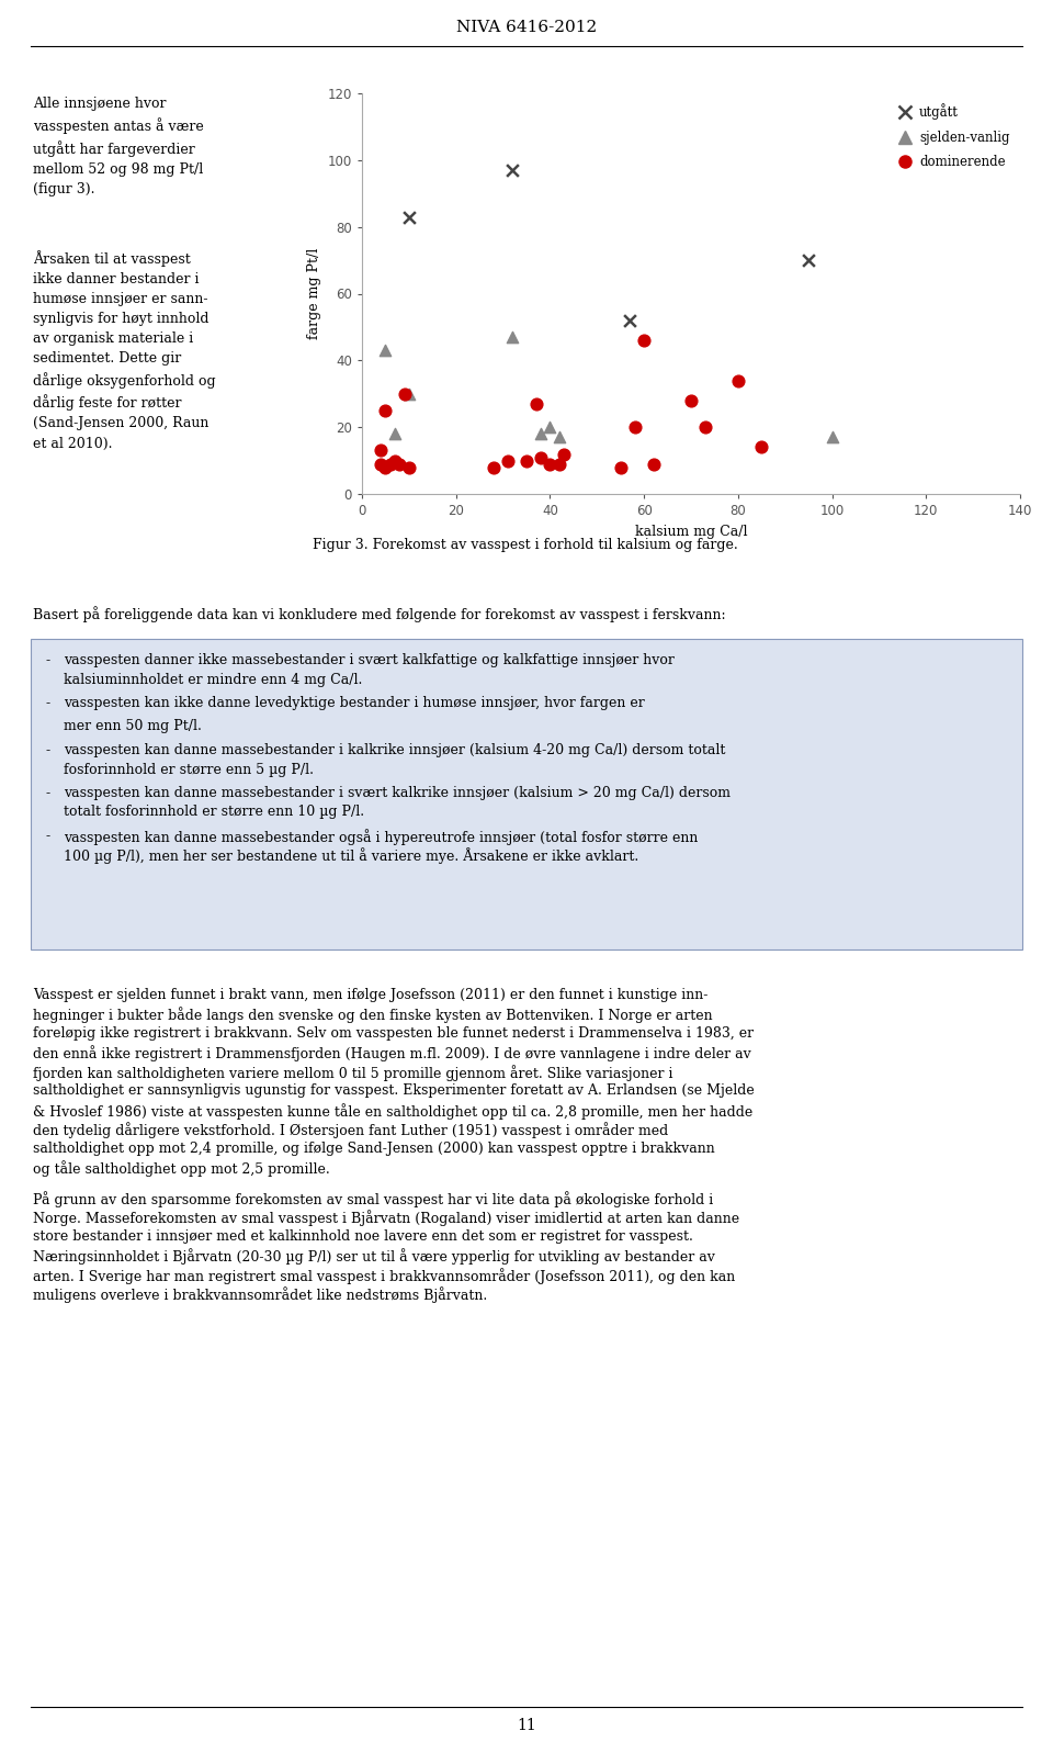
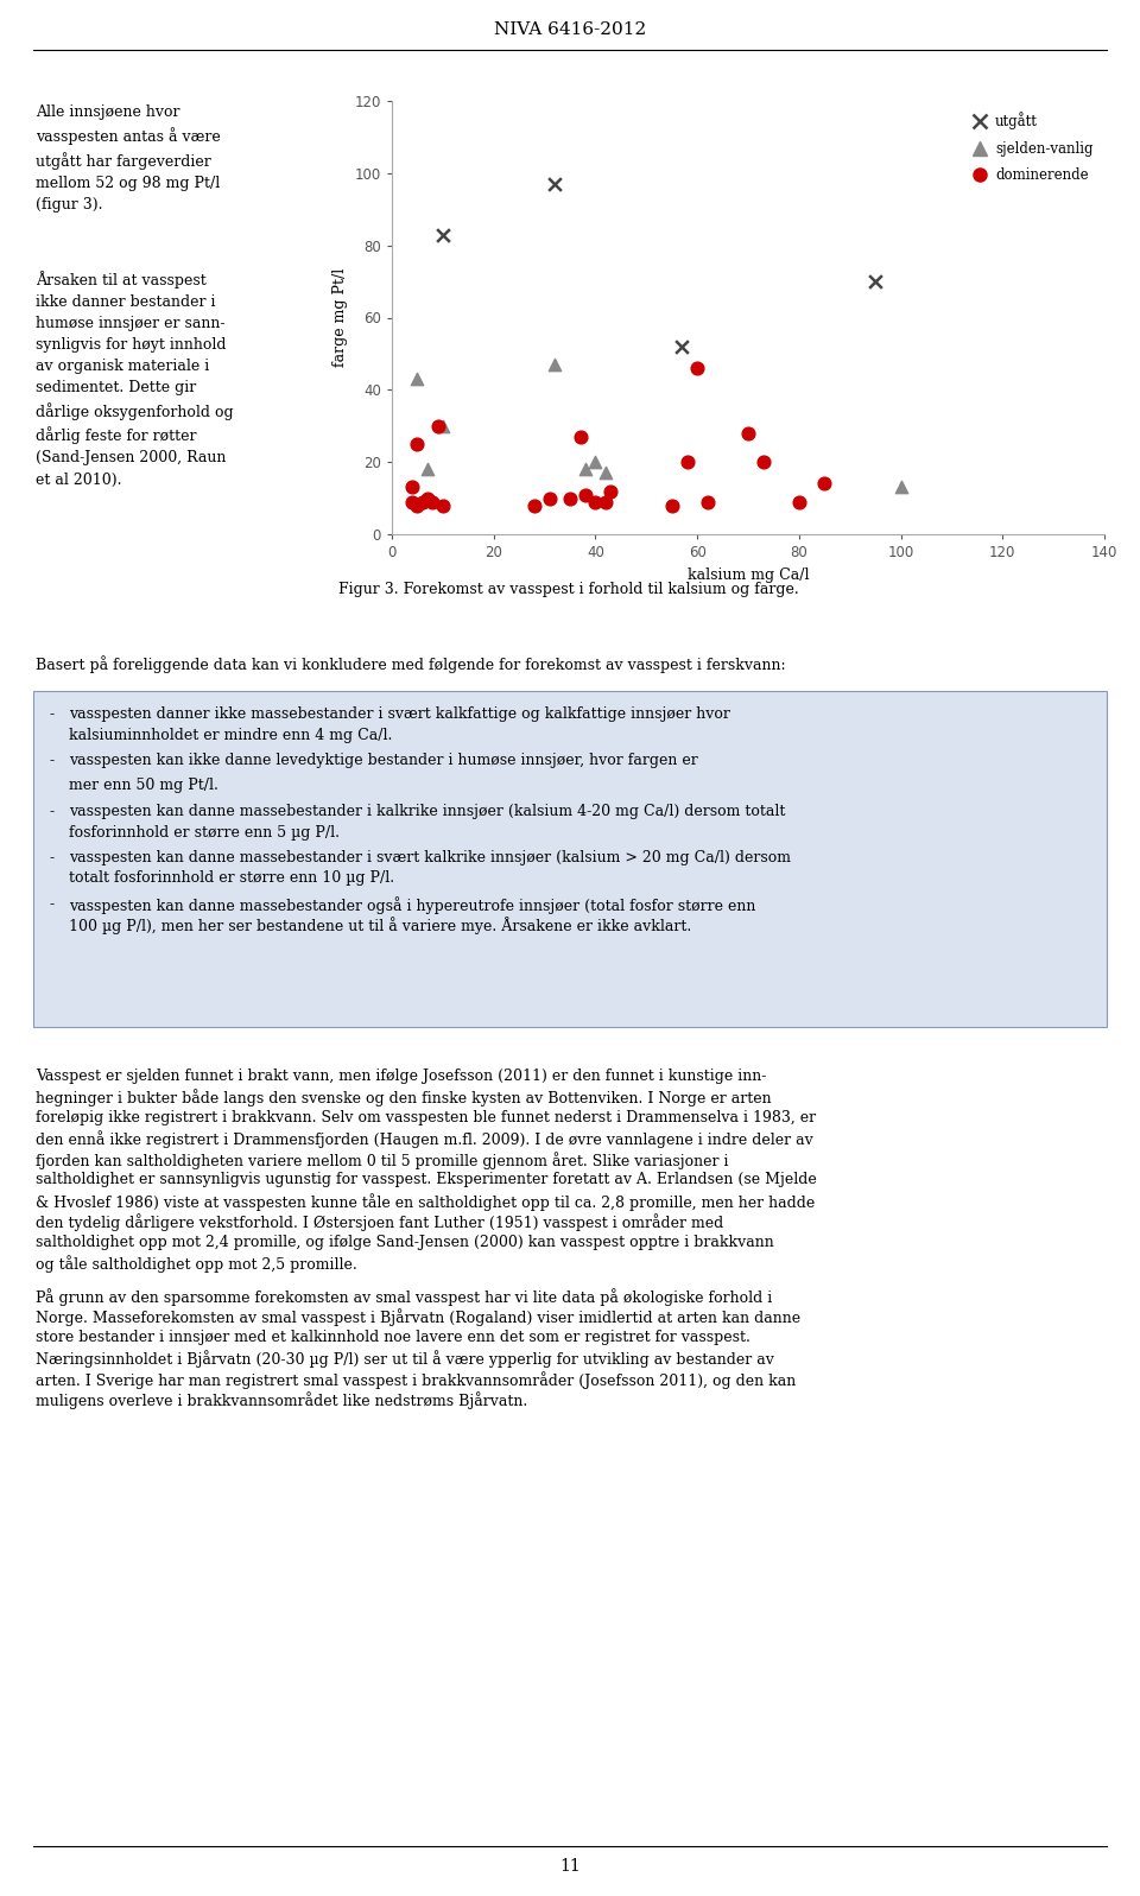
dominerende/80: 34 -> 9
sjelden-vanlig/100: 17 -> 13
